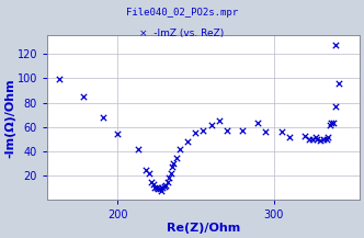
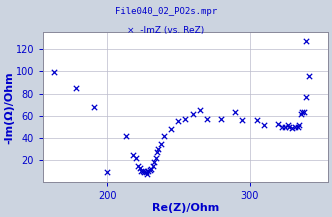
200: 54 -> 9
